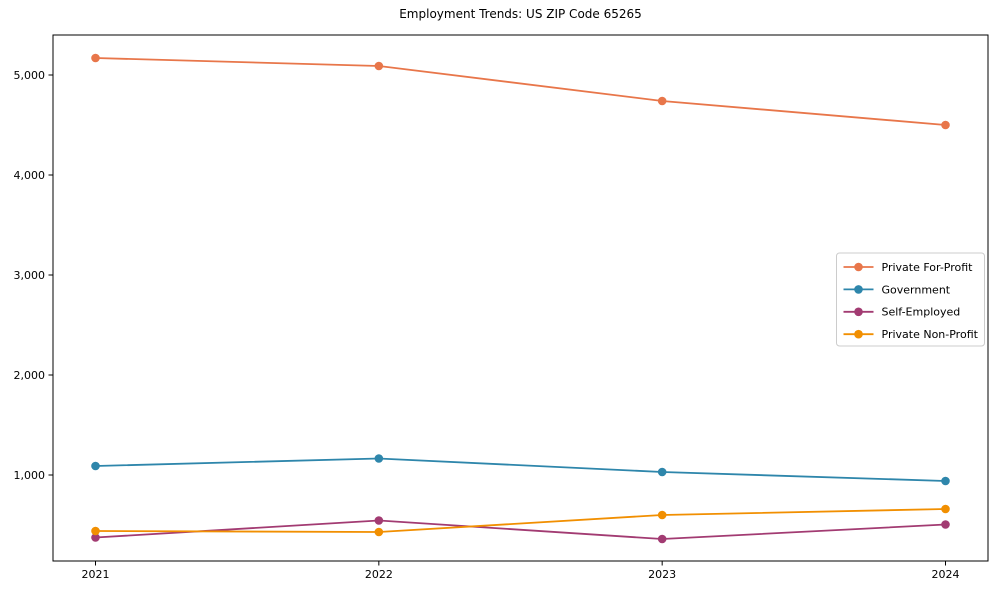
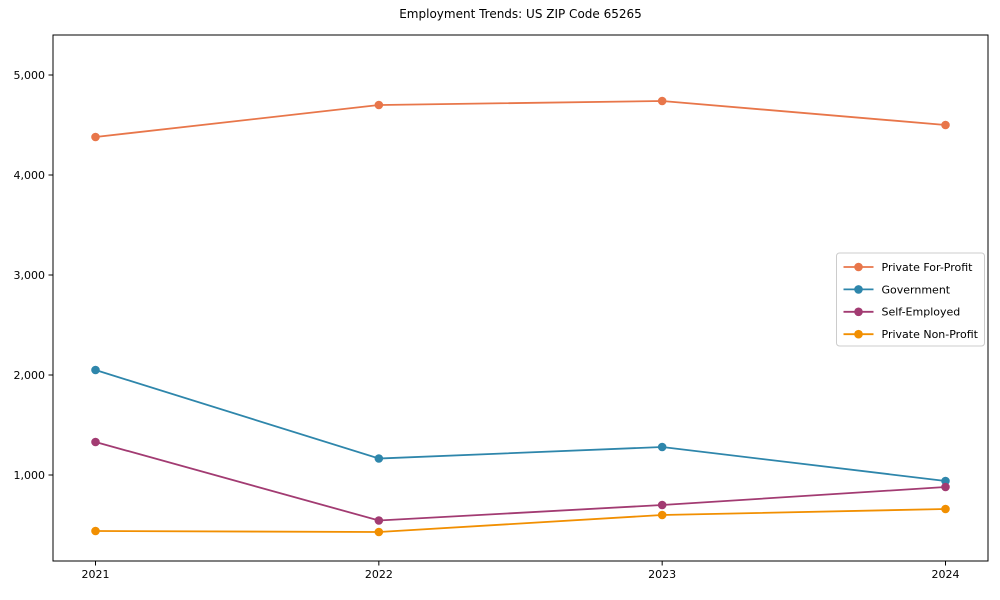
Private For-Profit/2021: 5170 -> 4380
Government/2021: 1090 -> 2050
Self-Employed/2021: 380 -> 1330
Private For-Profit/2022: 5090 -> 4700
Government/2023: 1030 -> 1280
Self-Employed/2023: 360 -> 700
Self-Employed/2024: 500 -> 880
